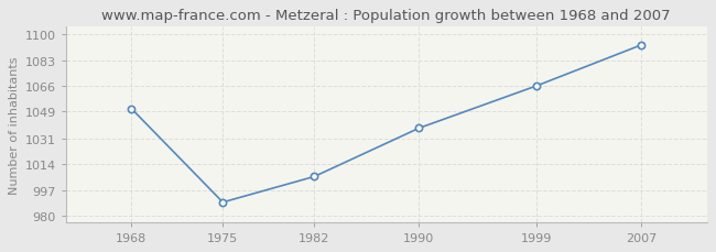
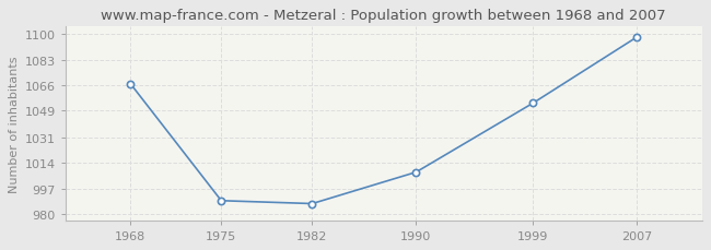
1968: 1051 -> 1067
1982: 1006 -> 987
1990: 1038 -> 1008
1999: 1066 -> 1054
2007: 1093 -> 1098
